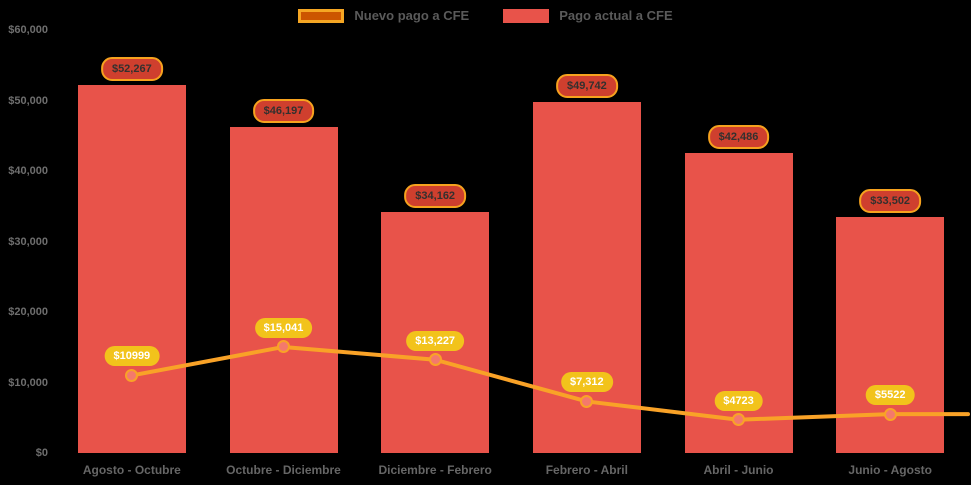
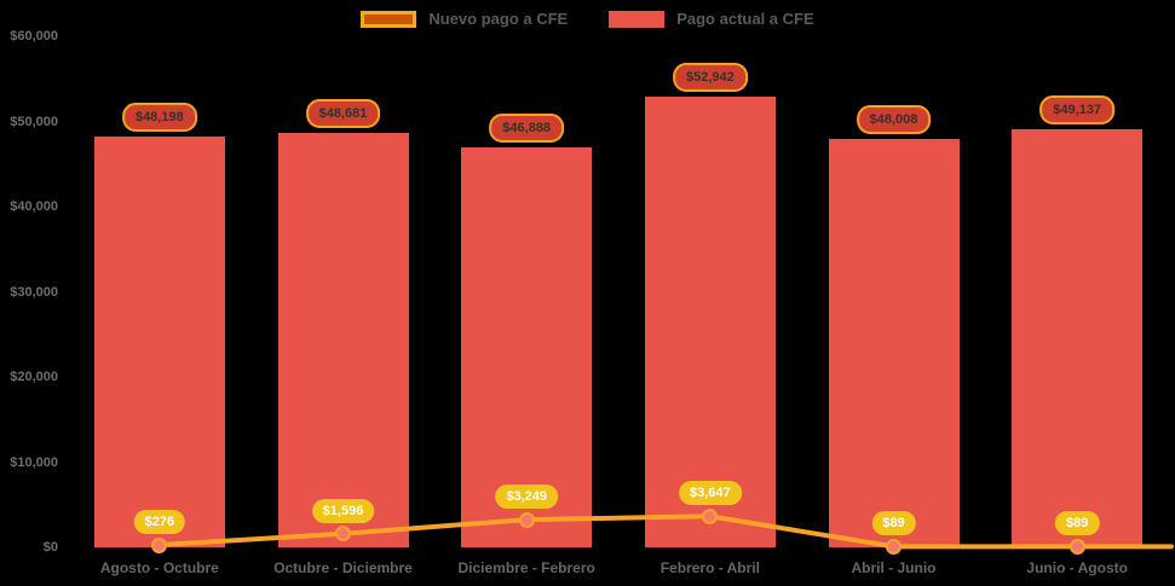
Pago actual a CFE/Agosto - Octubre: $52,267 -> $48,198
Nuevo pago a CFE/Agosto - Octubre: $10999 -> $276
Pago actual a CFE/Octubre - Diciembre: $46,197 -> $48,681
Nuevo pago a CFE/Octubre - Diciembre: $15,041 -> $1,596
Pago actual a CFE/Diciembre - Febrero: $34,162 -> $46,888
Nuevo pago a CFE/Diciembre - Febrero: $13,227 -> $3,249
Pago actual a CFE/Febrero - Abril: $49,742 -> $52,942
Nuevo pago a CFE/Febrero - Abril: $7,312 -> $3,647
Pago actual a CFE/Abril - Junio: $42,486 -> $48,008
Nuevo pago a CFE/Abril - Junio: $4723 -> $89
Pago actual a CFE/Junio - Agosto: $33,502 -> $49,137
Nuevo pago a CFE/Junio - Agosto: $5522 -> $89
